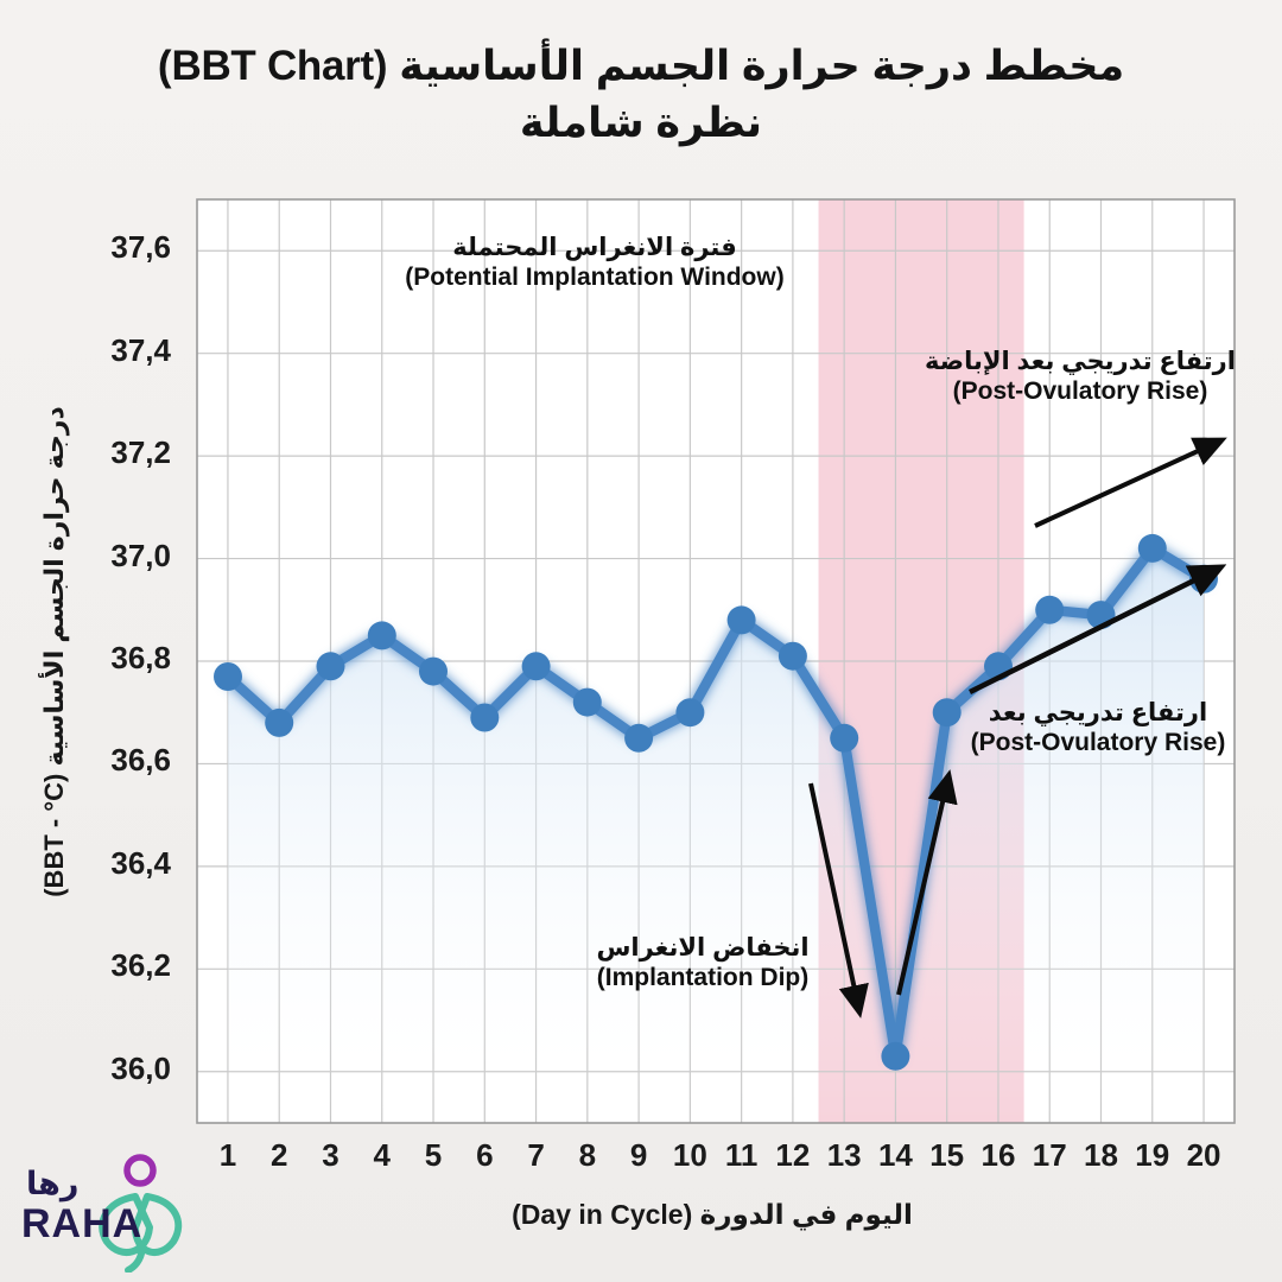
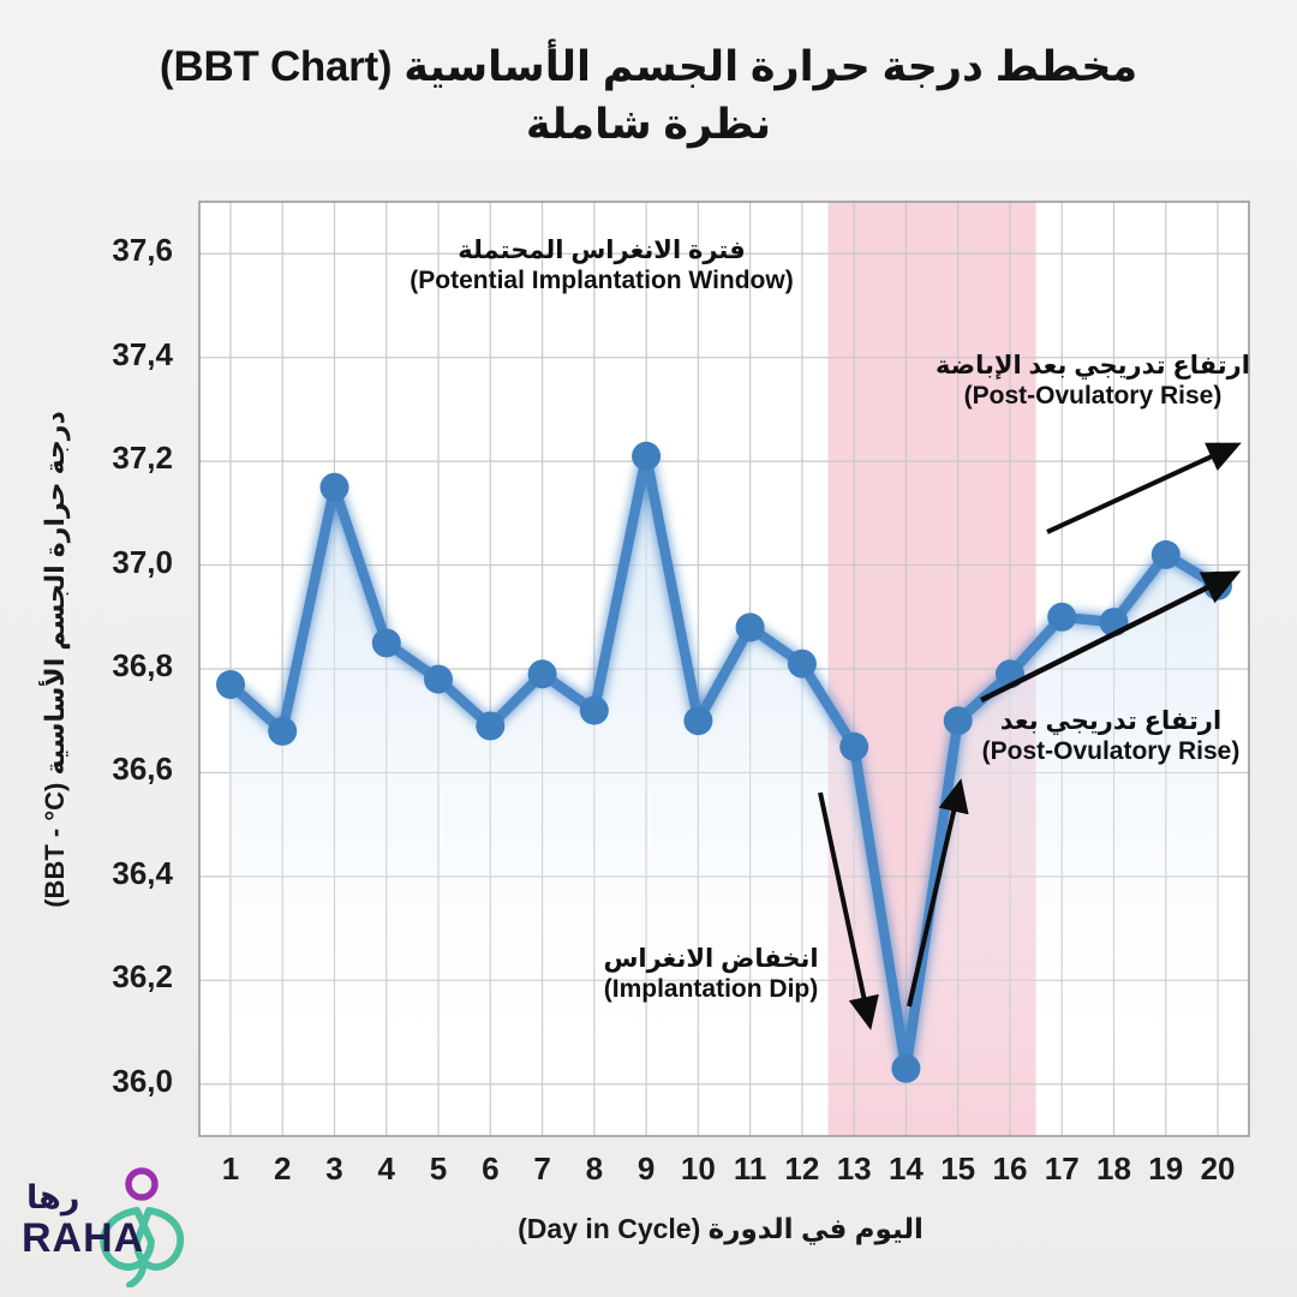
3: 36,79 -> 37,15
9: 36,65 -> 37,21
